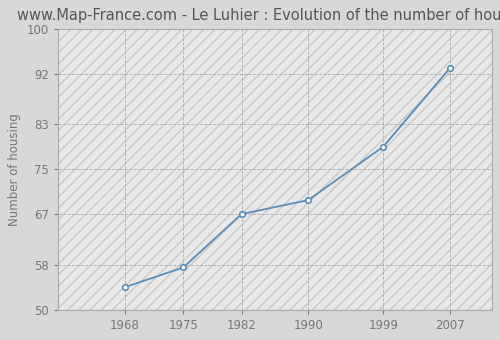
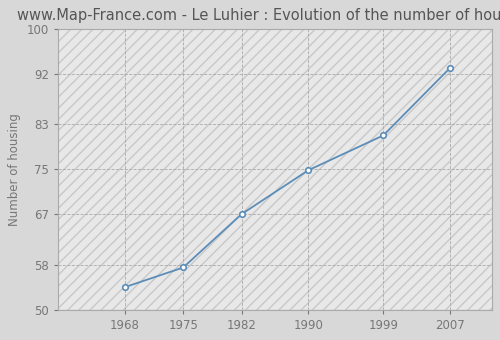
1990: 69.5 -> 74.8
1999: 79.0 -> 81.0
